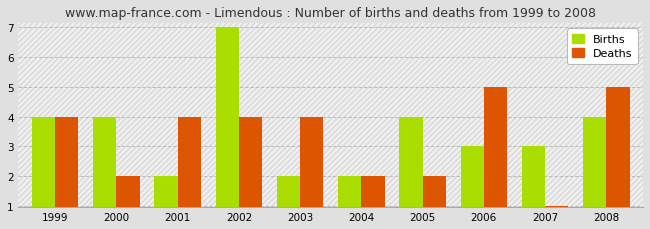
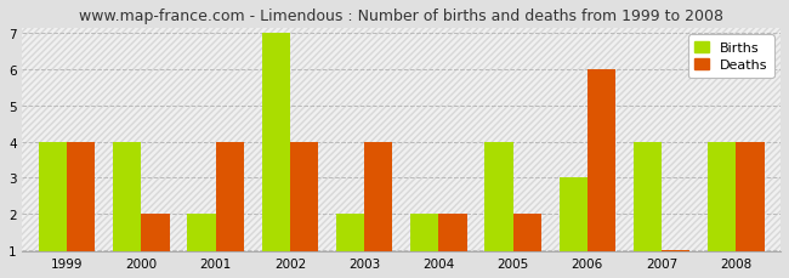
Deaths/2006: 5 -> 6
Births/2007: 3 -> 4
Deaths/2008: 5 -> 4
